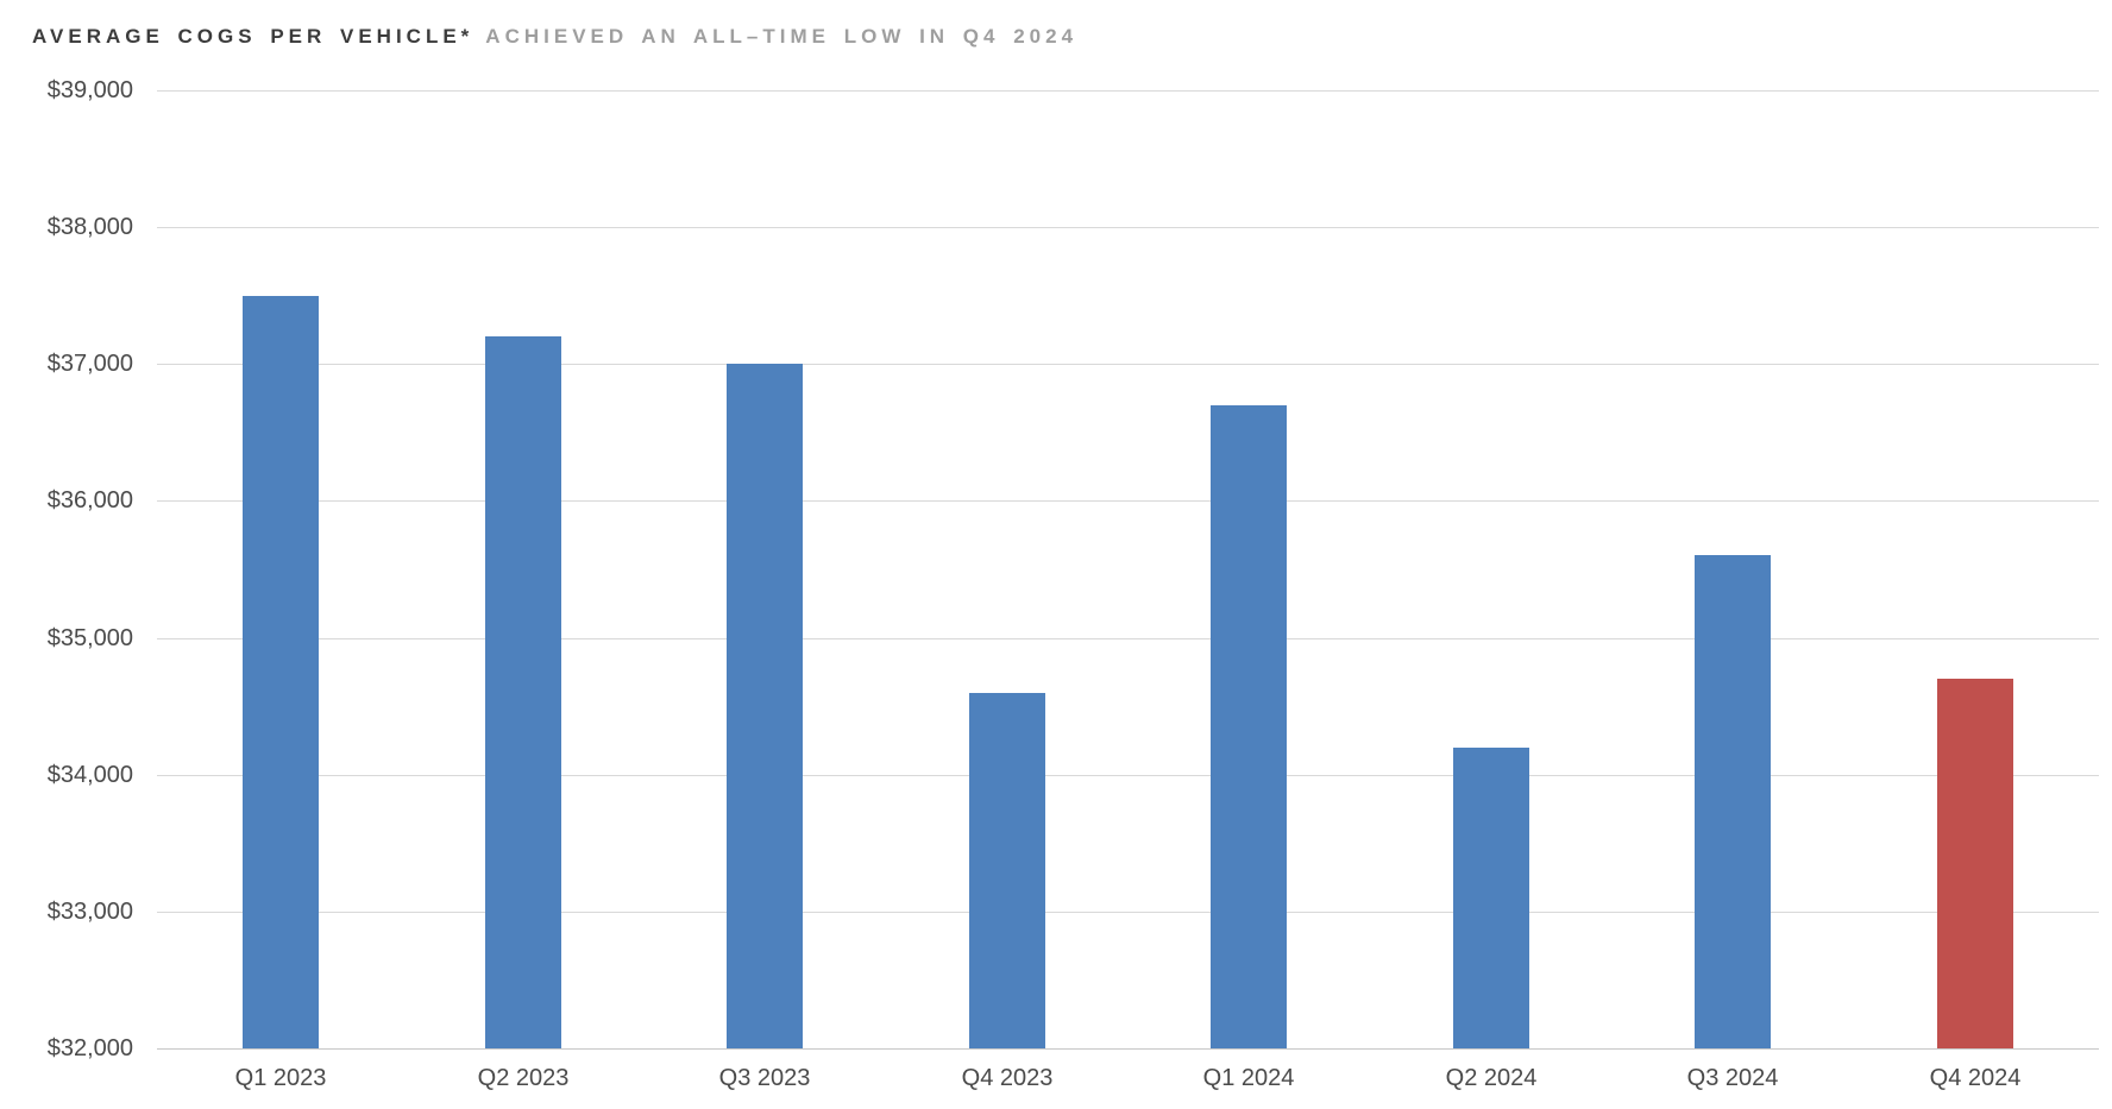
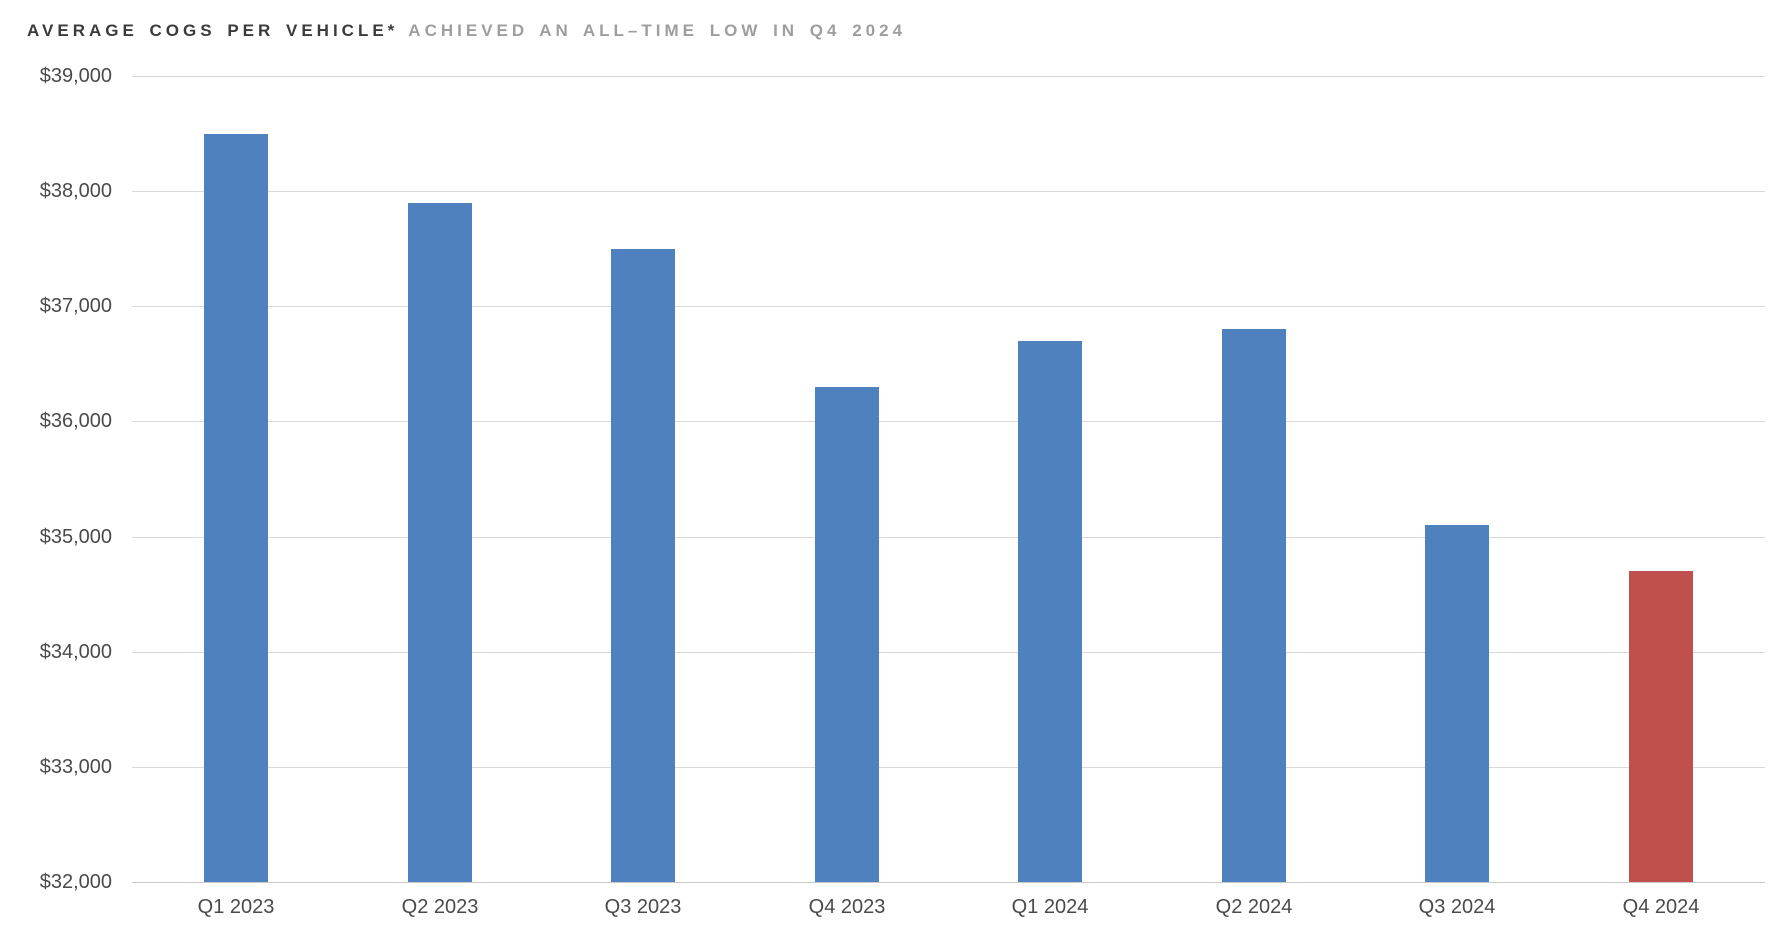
Q1 2023: $37500 -> $38500
Q2 2023: $37200 -> $37900
Q3 2023: $37000 -> $37500
Q4 2023: $34600 -> $36300
Q2 2024: $34200 -> $36800
Q3 2024: $35600 -> $35100
